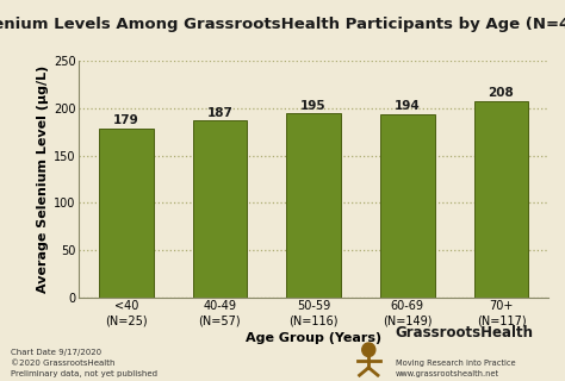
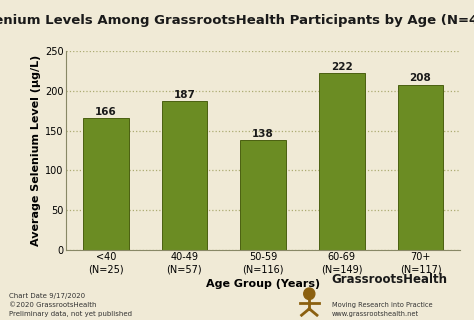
<40 (N=25): 179 -> 166
50-59 (N=116): 195 -> 138
60-69 (N=149): 194 -> 222
